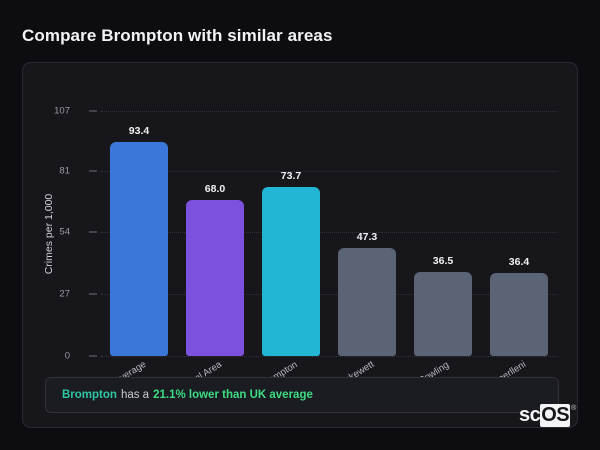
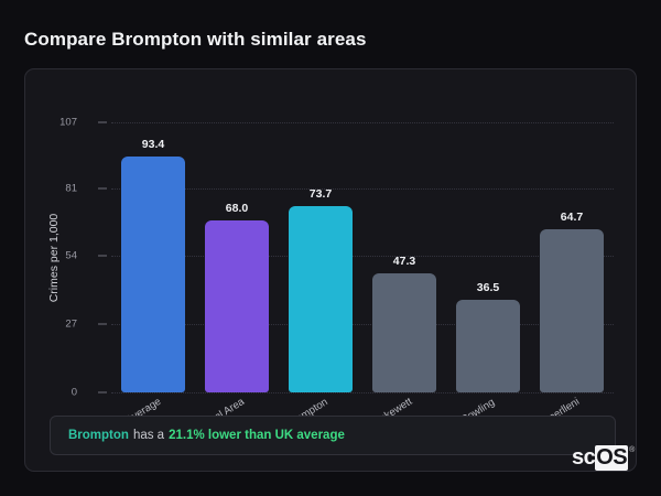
Penperlleni: 36.4 -> 64.7
